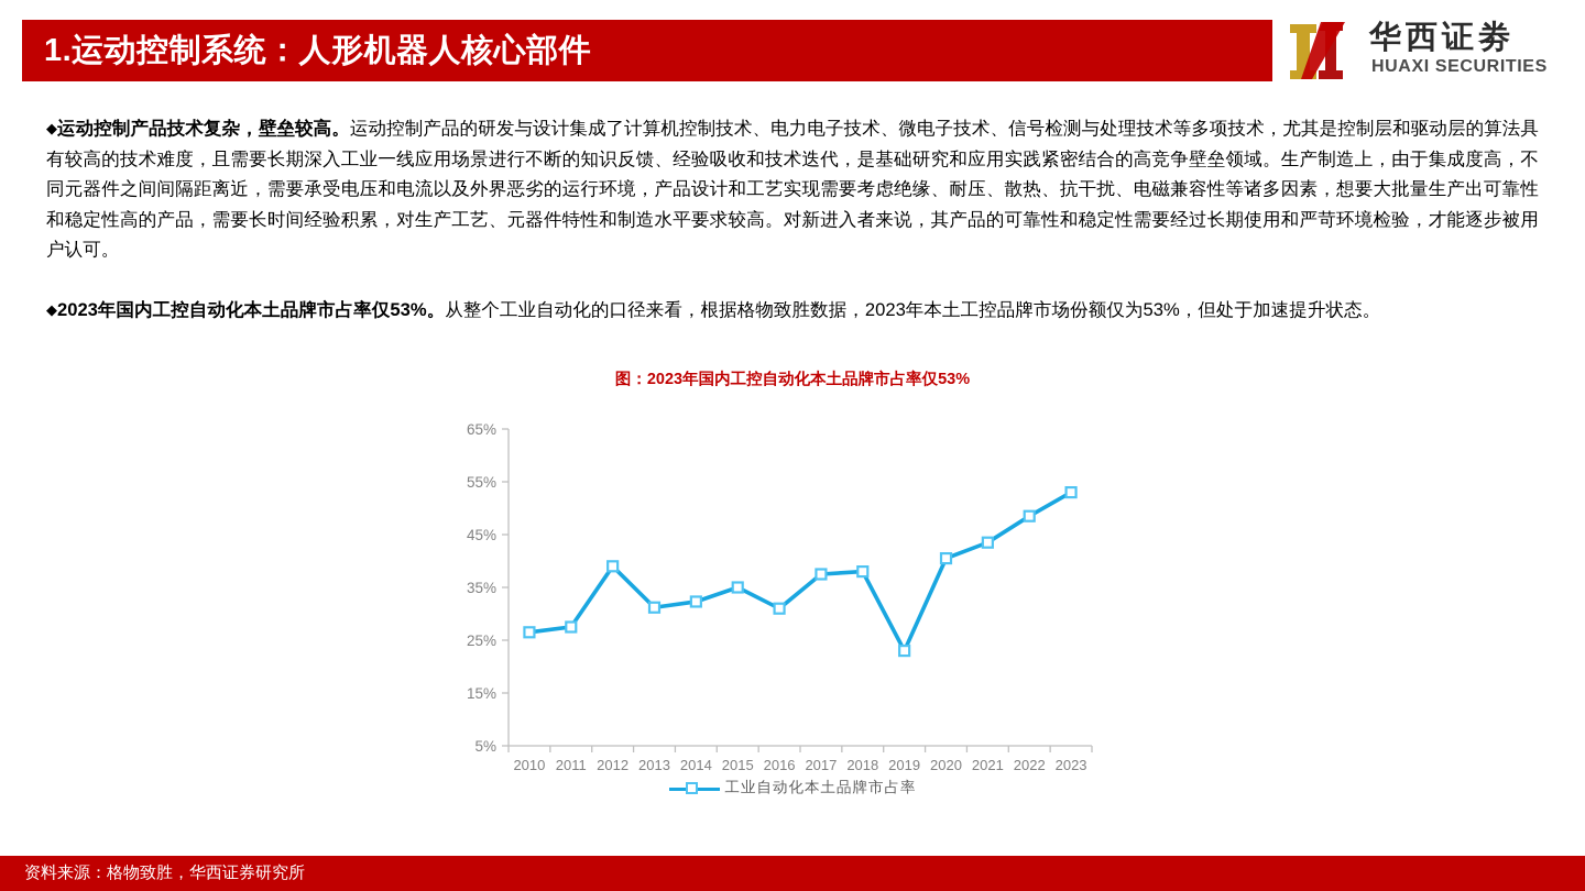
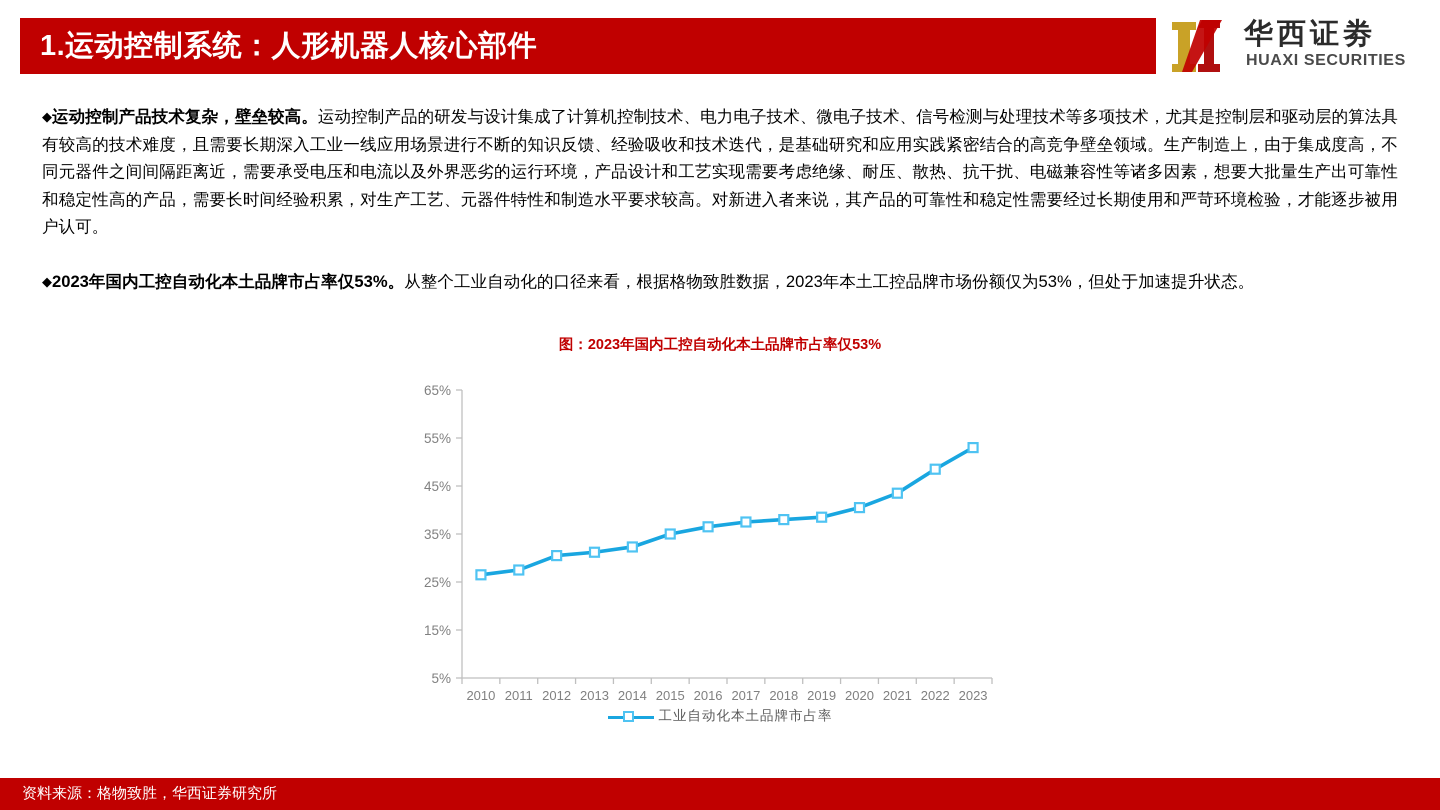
2012: 39% -> 30%
2016: 31% -> 36%
2019: 23% -> 38%
